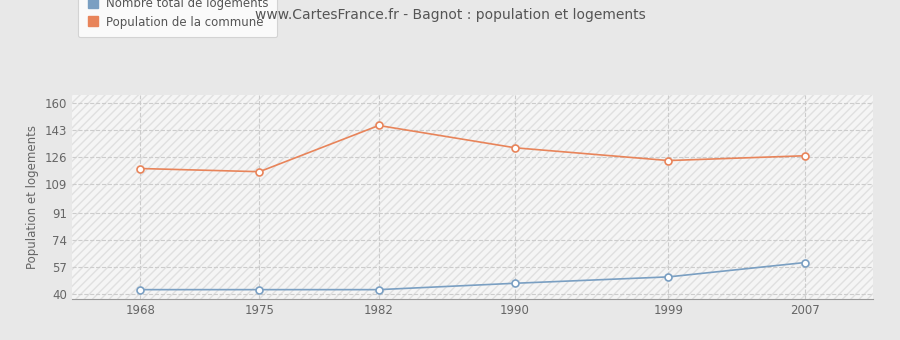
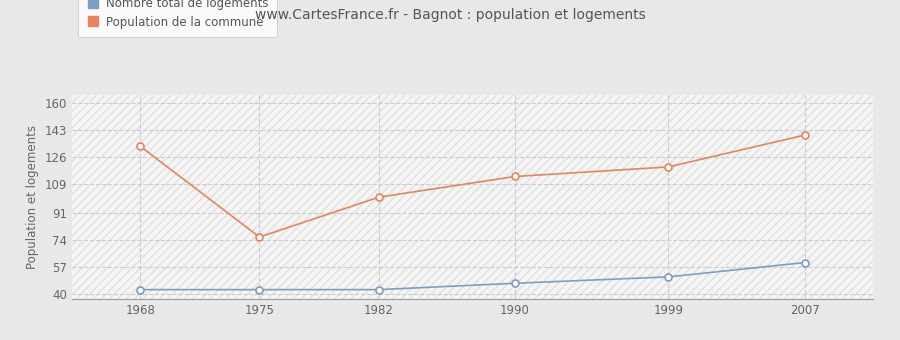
Population de la commune/1968: 119 -> 133
Population de la commune/1975: 117 -> 76
Population de la commune/1982: 146 -> 101
Population de la commune/1990: 132 -> 114
Population de la commune/1999: 124 -> 120
Population de la commune/2007: 127 -> 140
